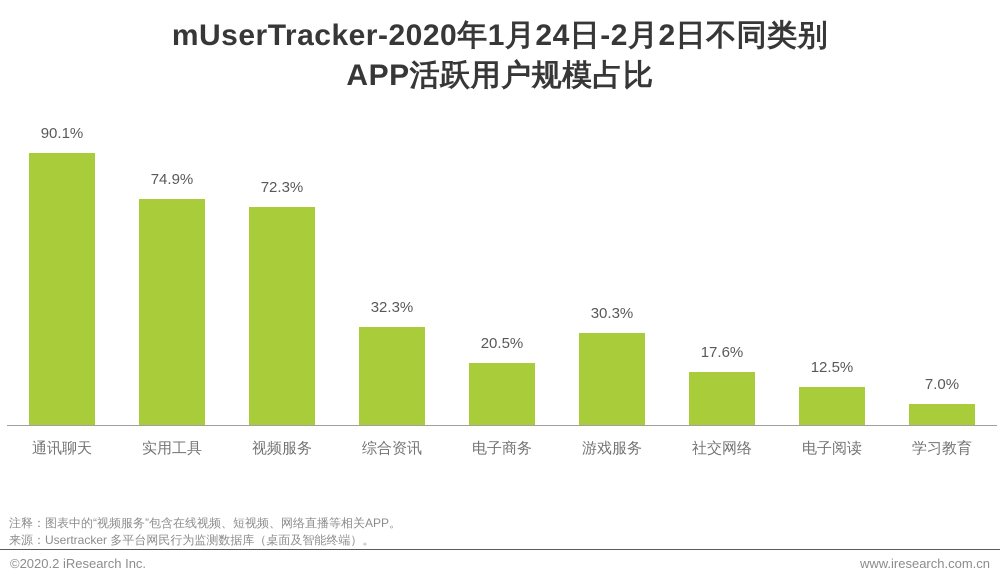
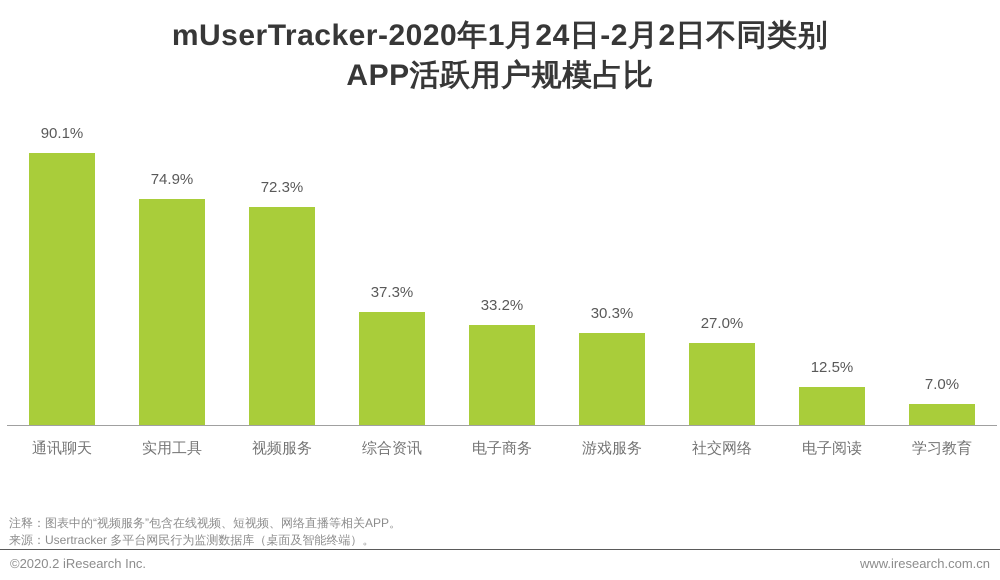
综合资讯: 32.3% -> 37.3%
电子商务: 20.5% -> 33.2%
社交网络: 17.6% -> 27.0%
